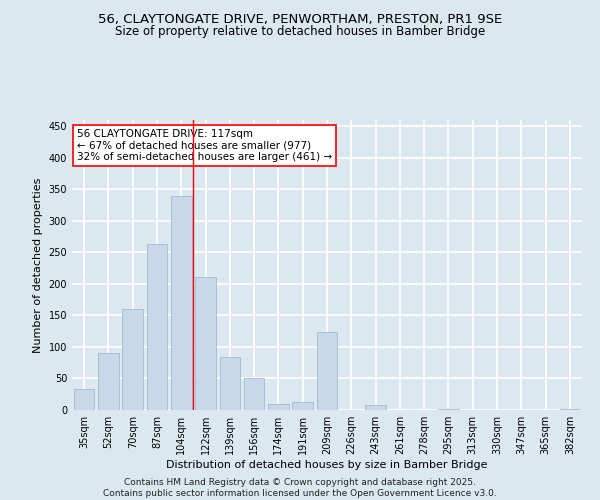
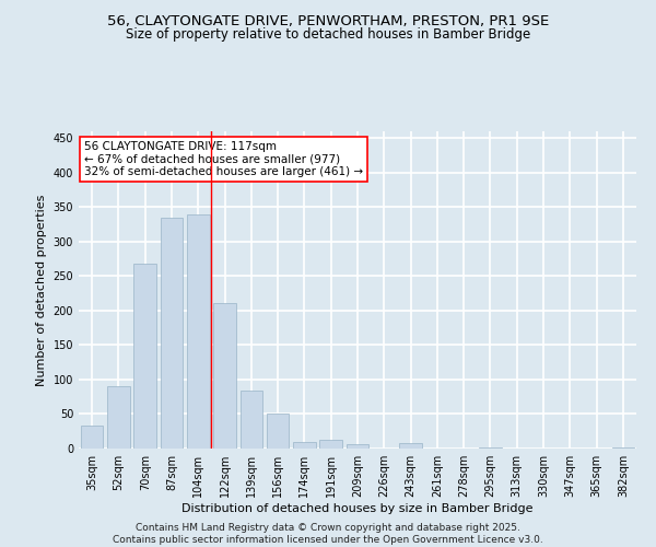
70sqm: 160 -> 268
87sqm: 264 -> 335
209sqm: 124 -> 6
